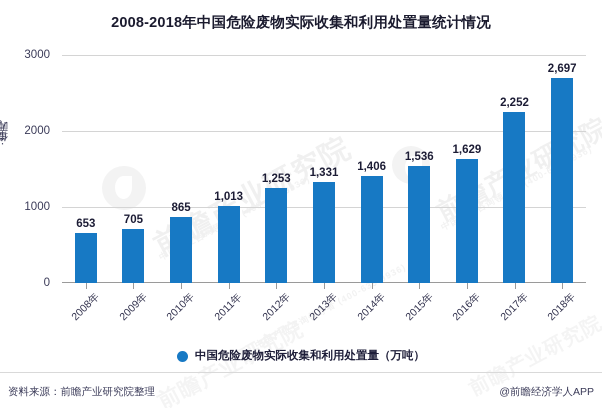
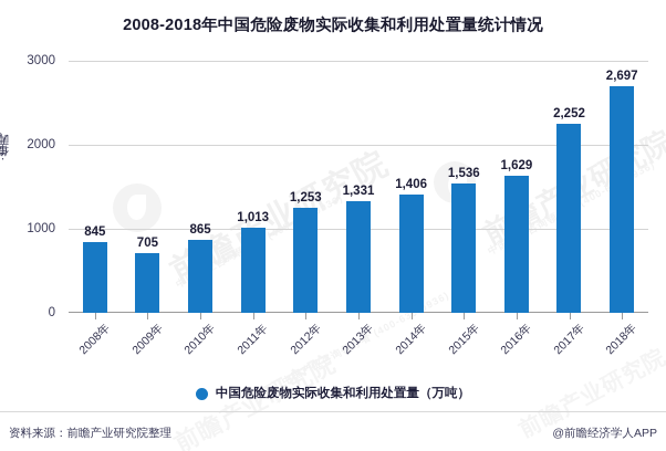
2008年: 653 -> 845
